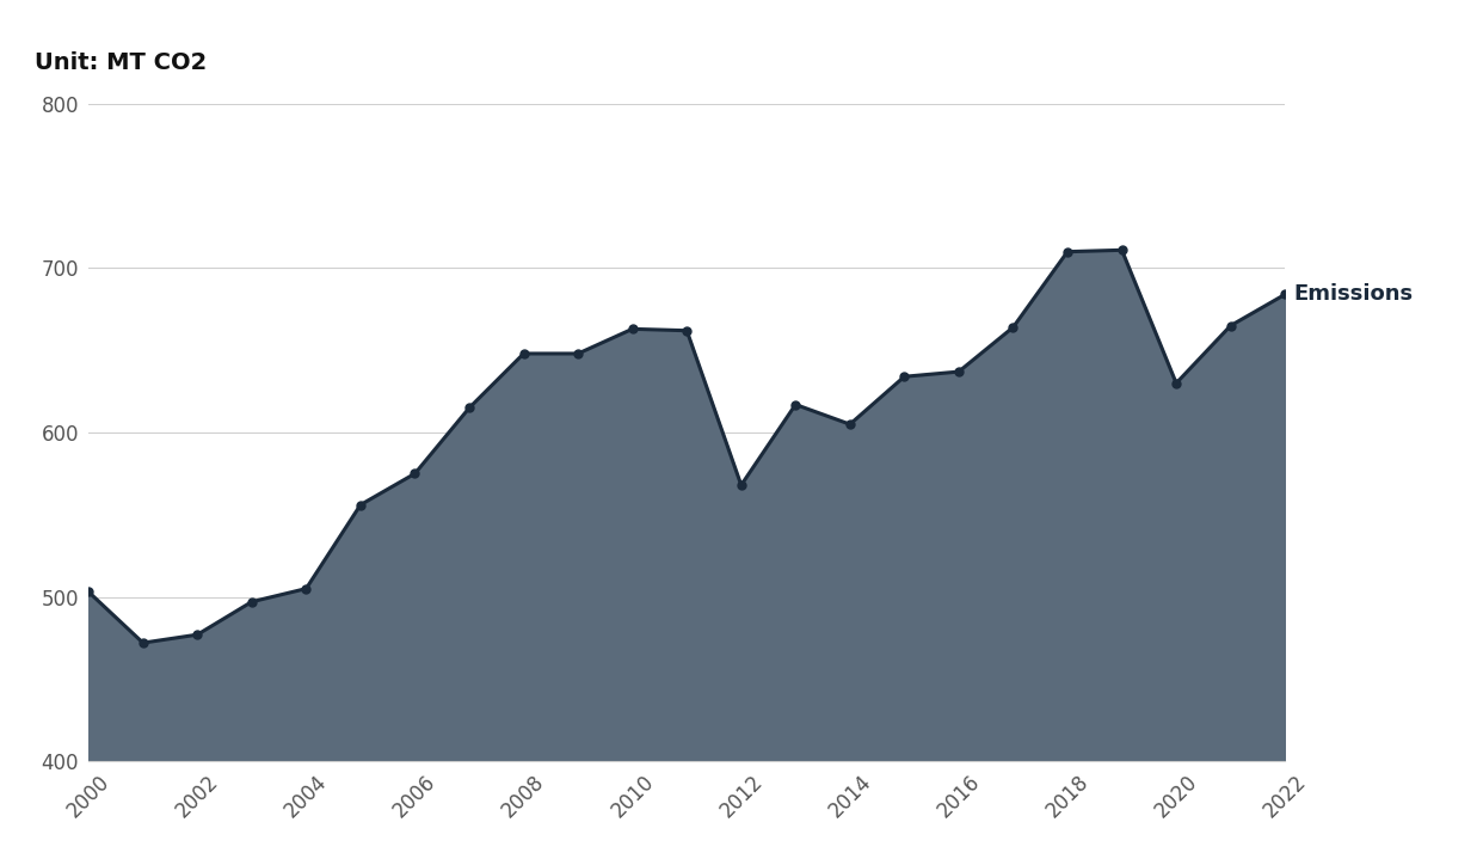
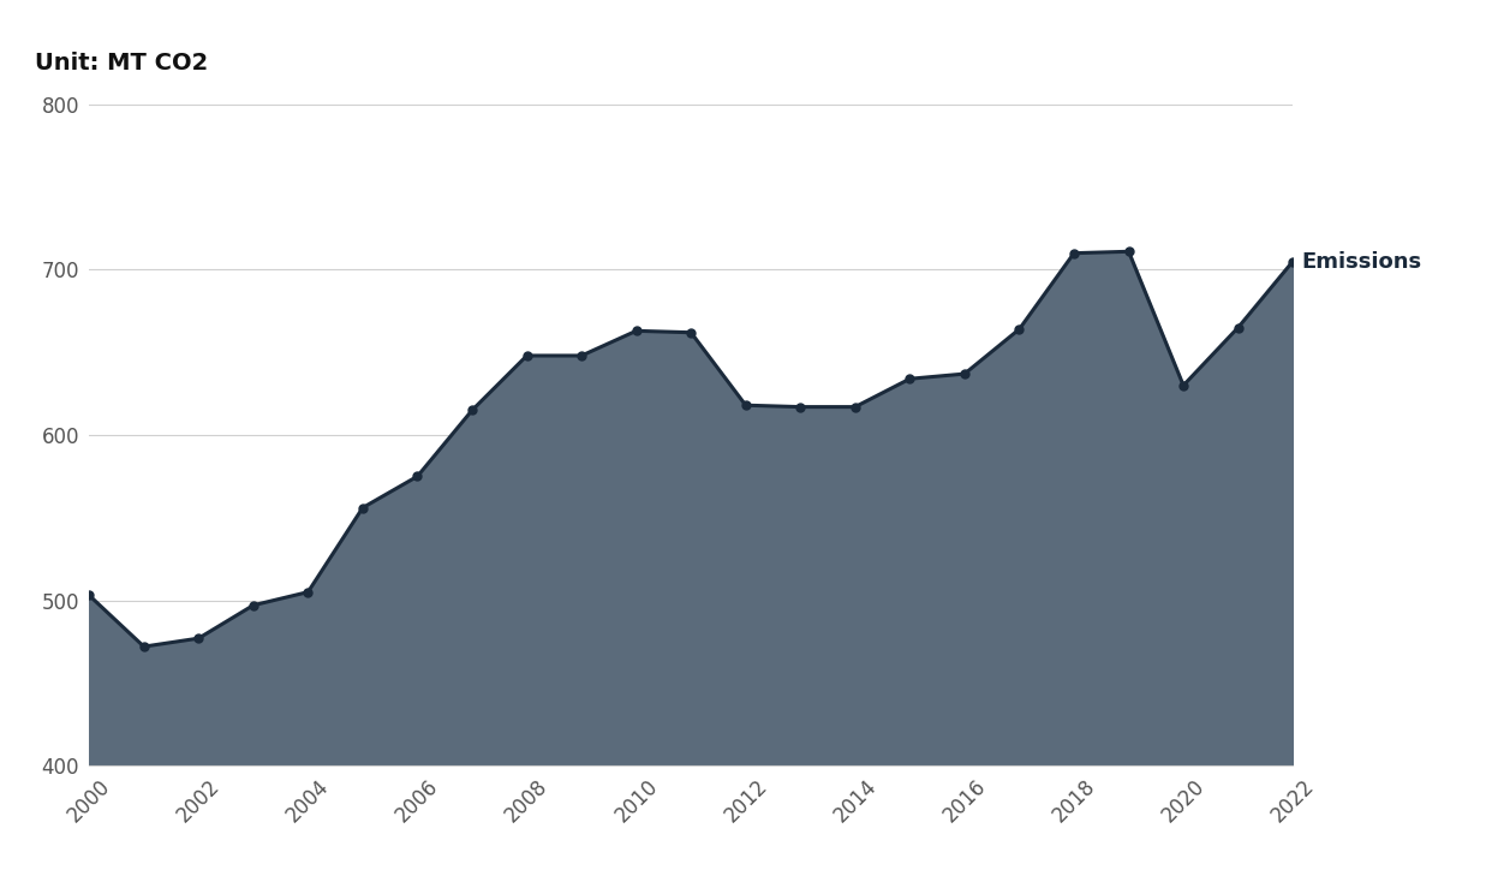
2012: 568 -> 618
2014: 605 -> 617
2022: 684 -> 705
